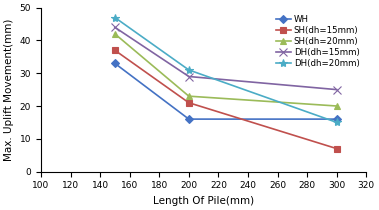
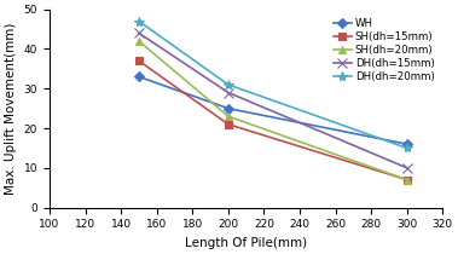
WH/200: 16 -> 25
SH(dh=20mm)/300: 20 -> 7
DH(dh=15mm)/300: 25 -> 10
